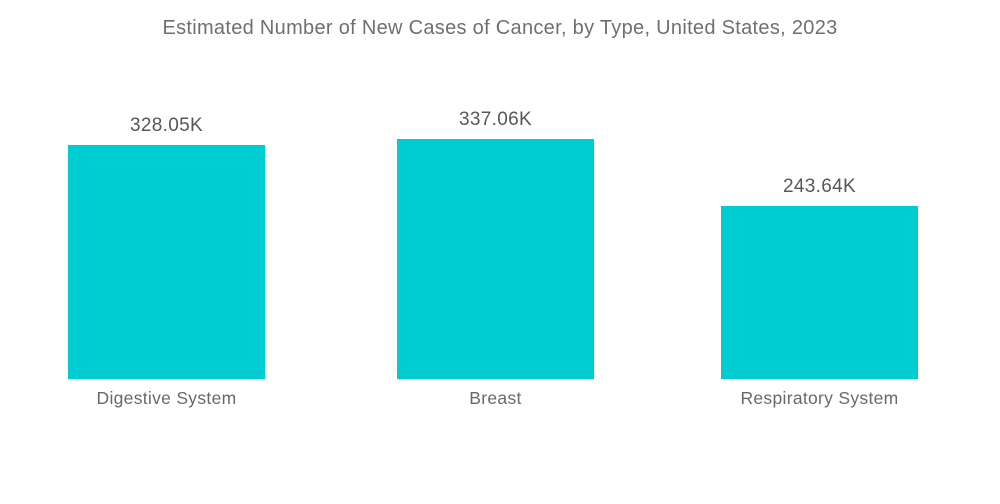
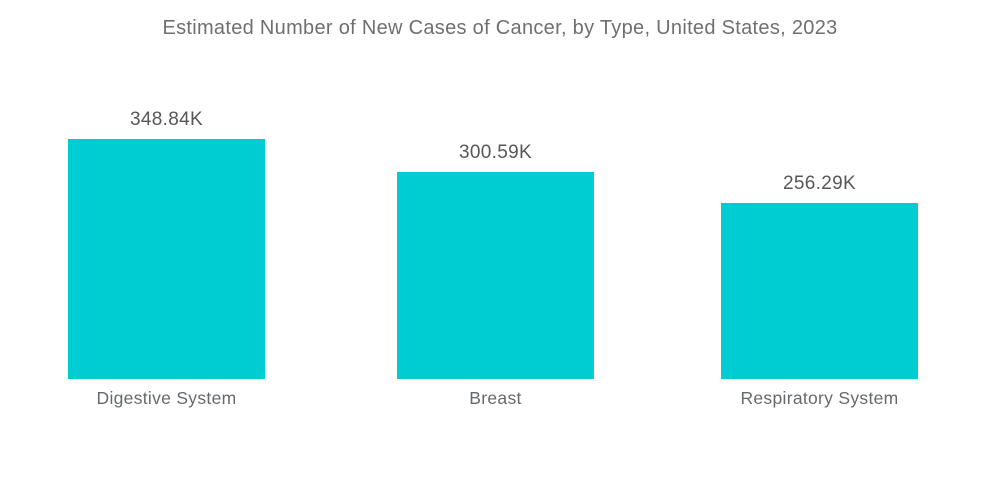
Digestive System: 328.05K -> 348.84K
Breast: 337.06K -> 300.59K
Respiratory System: 243.64K -> 256.29K
